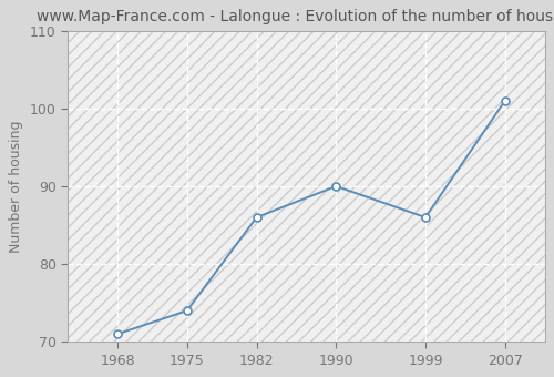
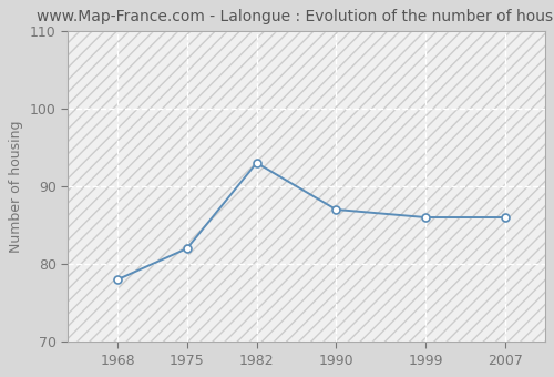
1968: 71 -> 78
1975: 74 -> 82
1982: 86 -> 93
1990: 90 -> 87
2007: 101 -> 86
